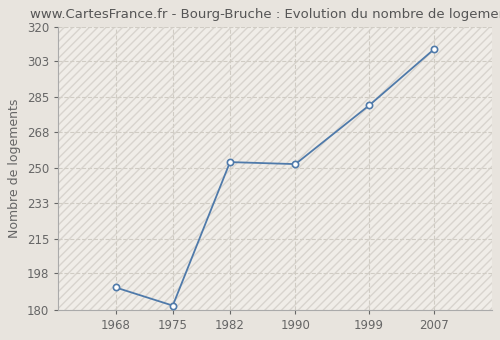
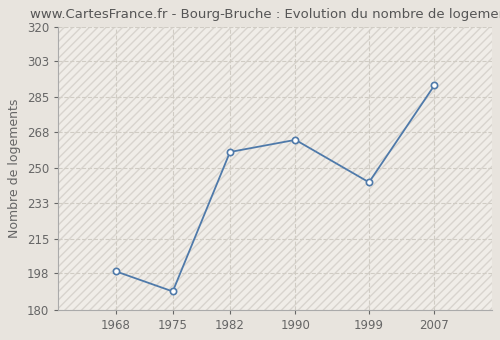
1968: 191 -> 199
1975: 182 -> 189
1982: 253 -> 258
1990: 252 -> 264
1999: 281 -> 243
2007: 309 -> 291
